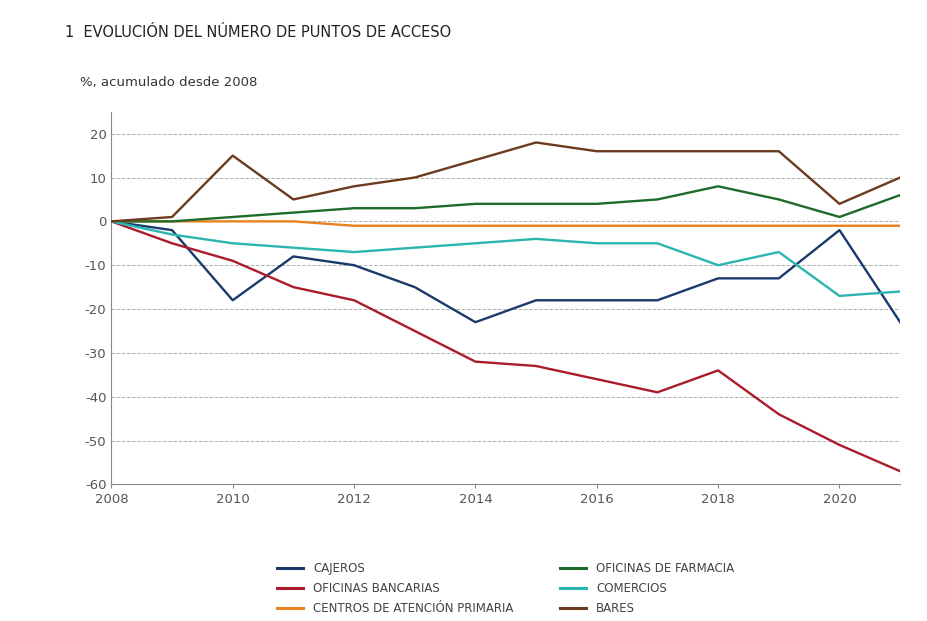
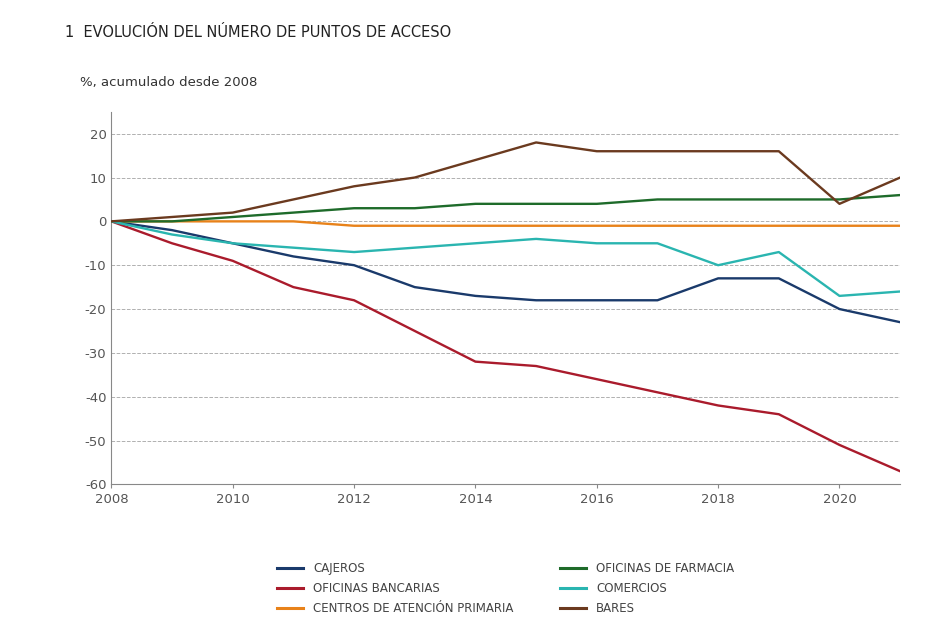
CAJEROS/2010: -18 -> -5
BARES/2010: 15 -> 2
CAJEROS/2014: -23 -> -17
OFICINAS BANCARIAS/2018: -34 -> -42
OFICINAS DE FARMACIA/2018: 8 -> 5
CAJEROS/2020: -2 -> -20
OFICINAS DE FARMACIA/2020: 1 -> 5
